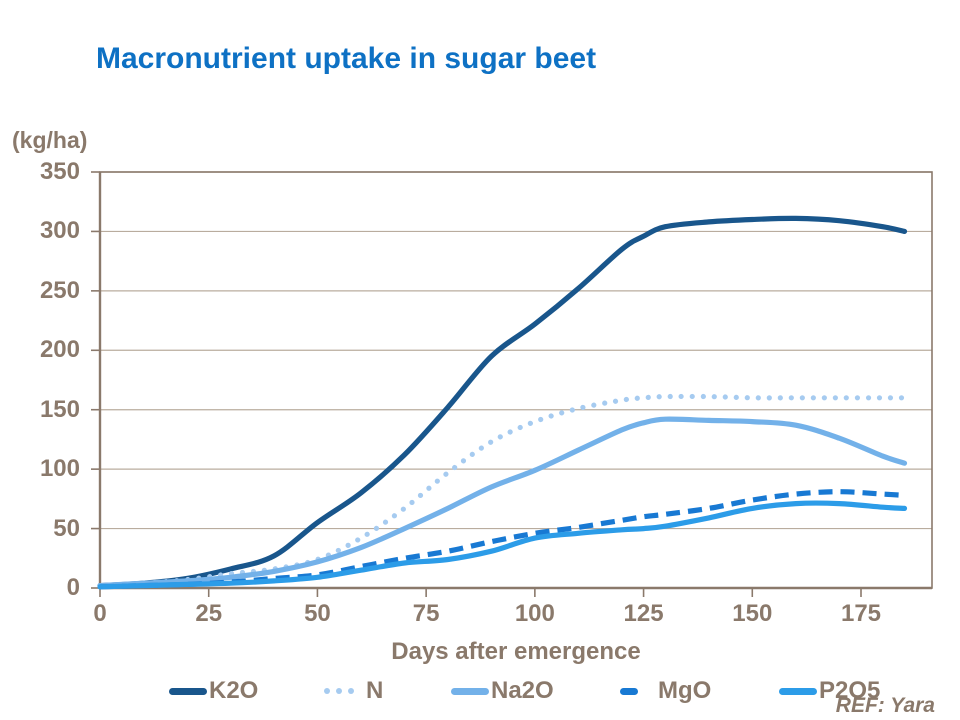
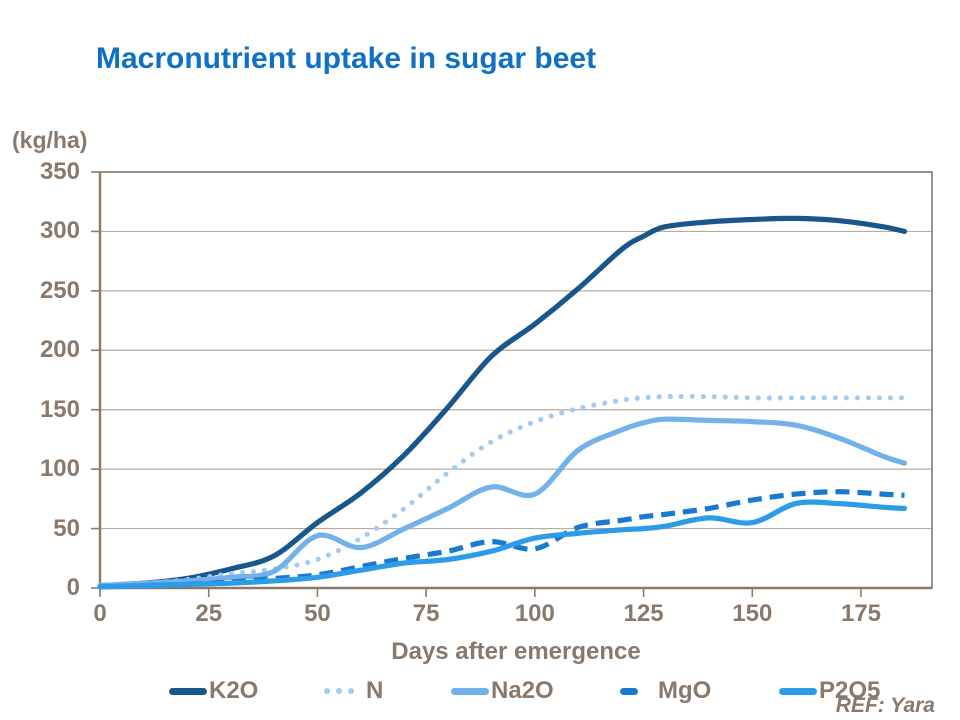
Na2O/50: 22 -> 44
Na2O/100: 99 -> 79
MgO/100: 46 -> 33
P2O5/150: 67 -> 55
